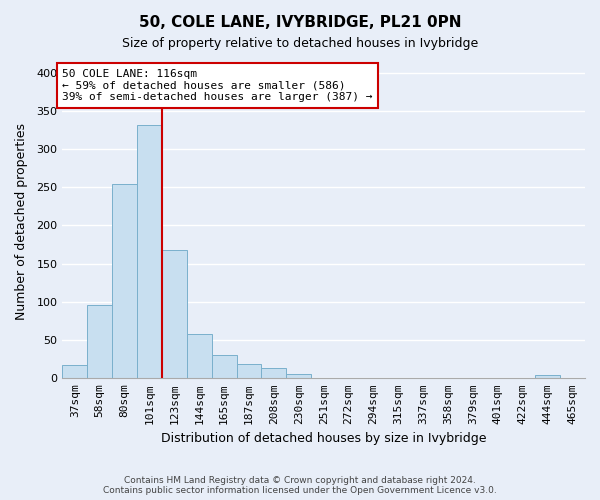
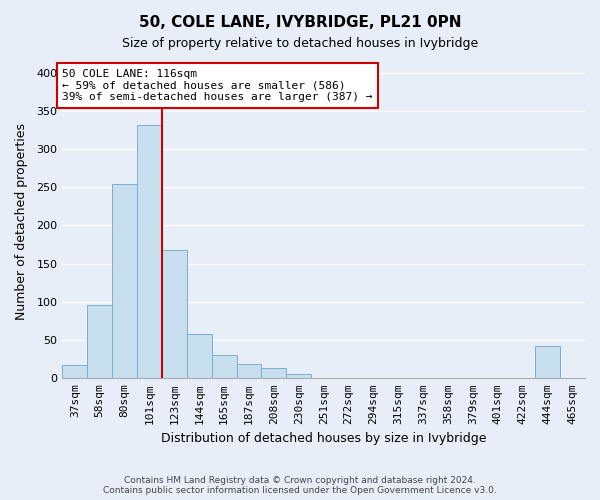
444sqm: 4 -> 42
